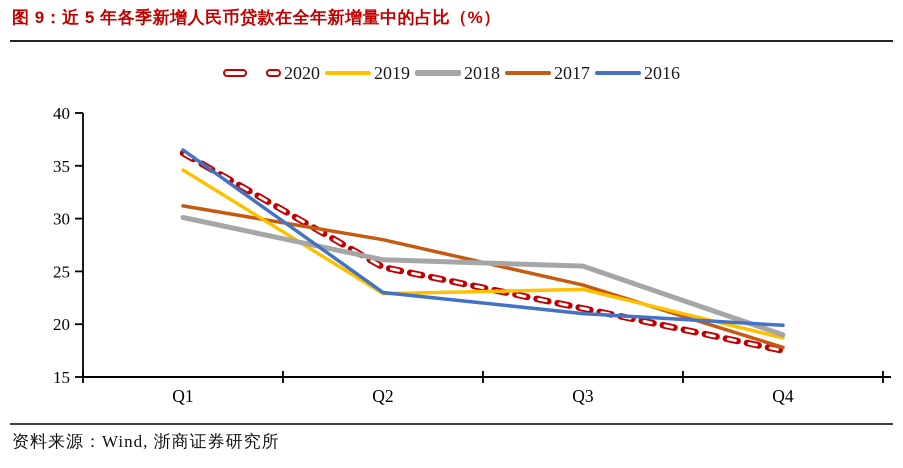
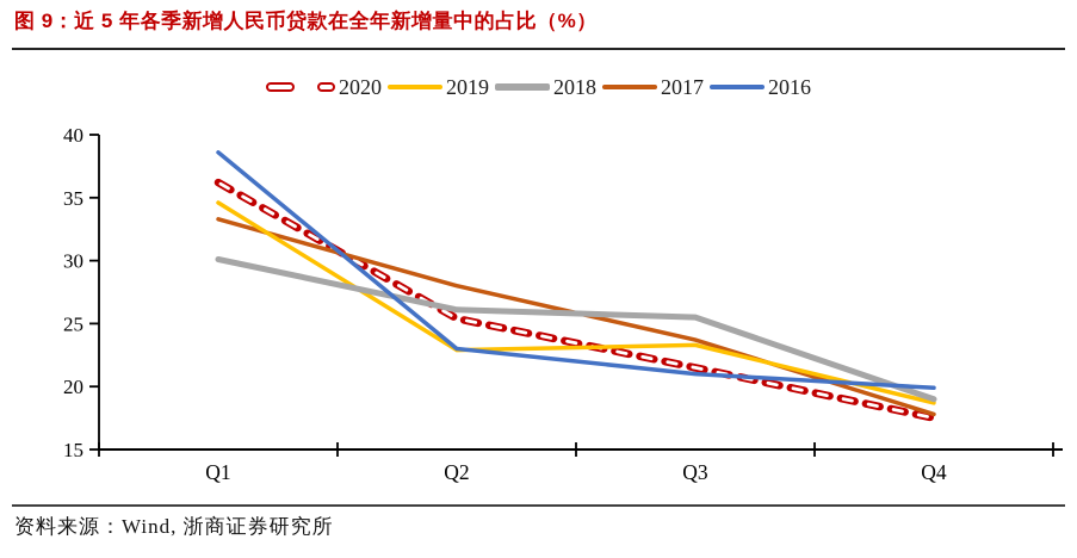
2017/Q1: 31.2 -> 33.3
2016/Q1: 36.5 -> 38.6
